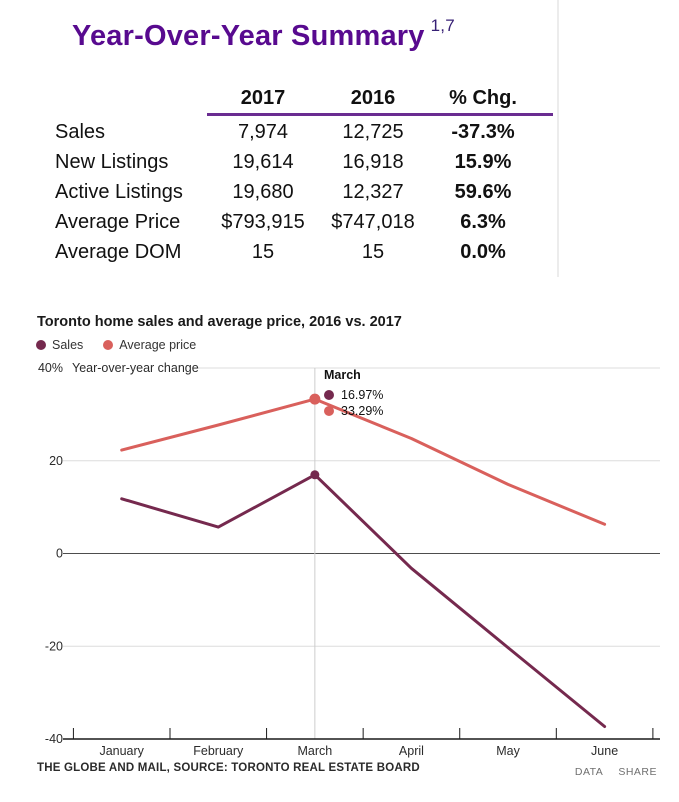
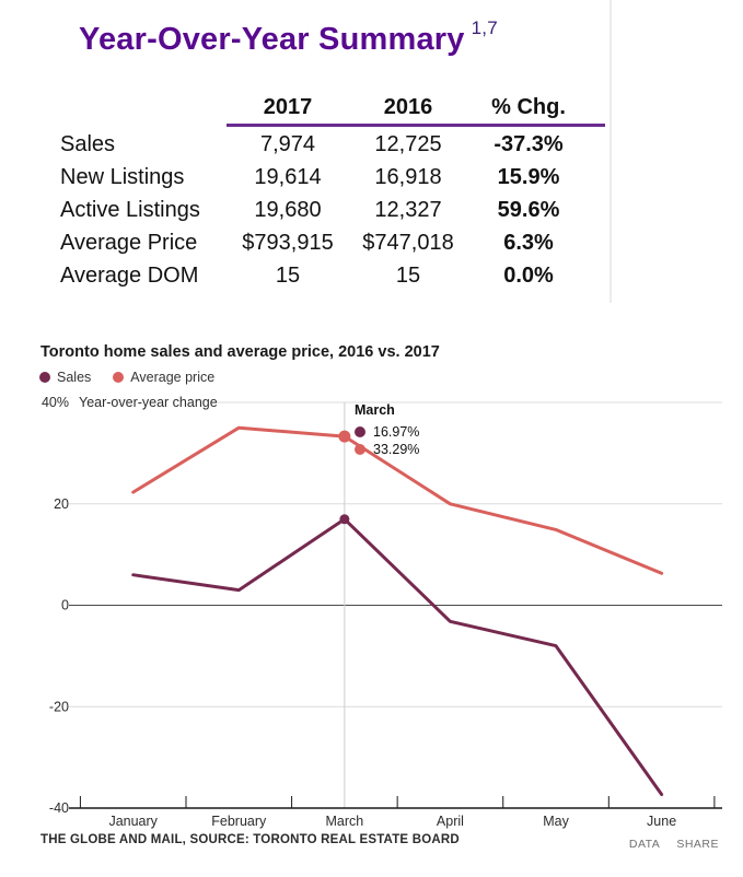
Sales/January: 12% -> 6%
Sales/February: 6% -> 3%
Average price/February: 28% -> 35%
Average price/April: 25% -> 20%
Sales/May: -20% -> -8%
